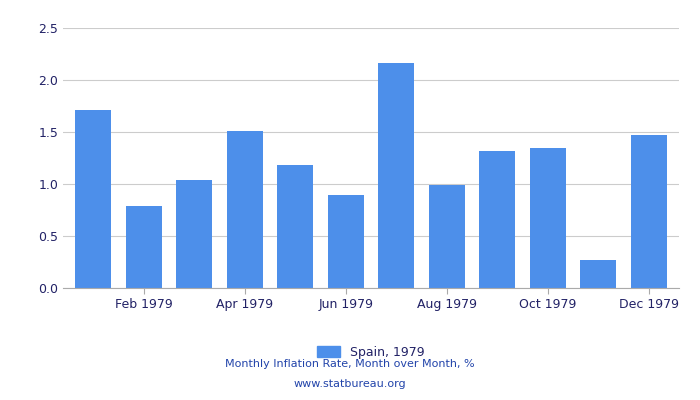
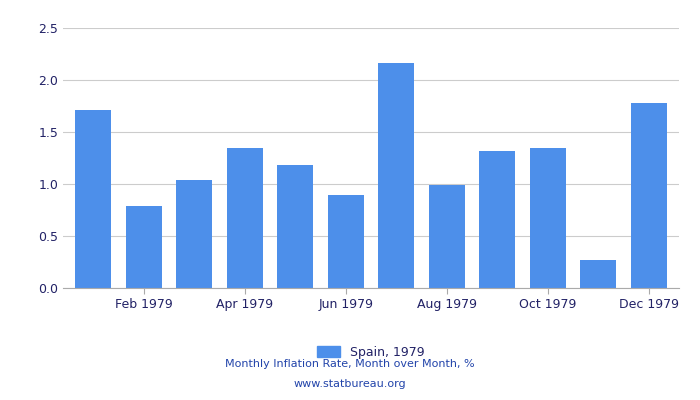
Apr 1979: 1.51 -> 1.35
Dec 1979: 1.47 -> 1.78
